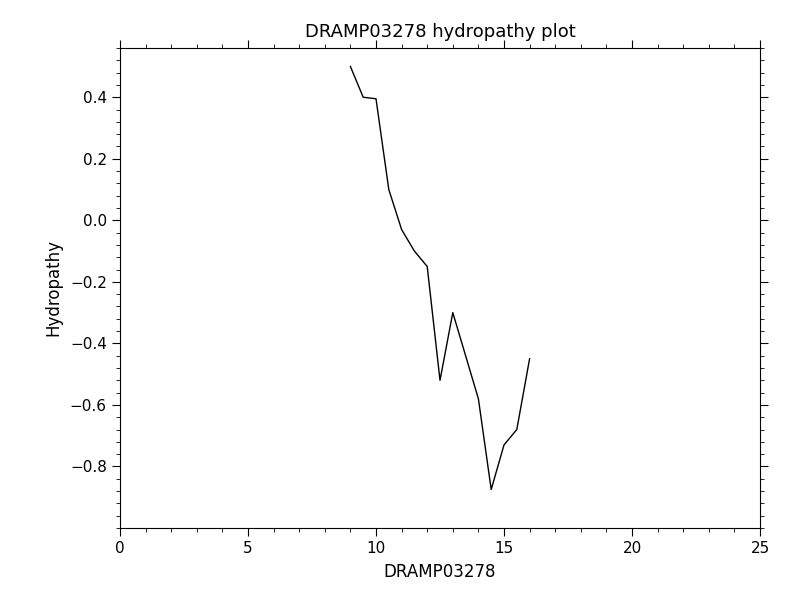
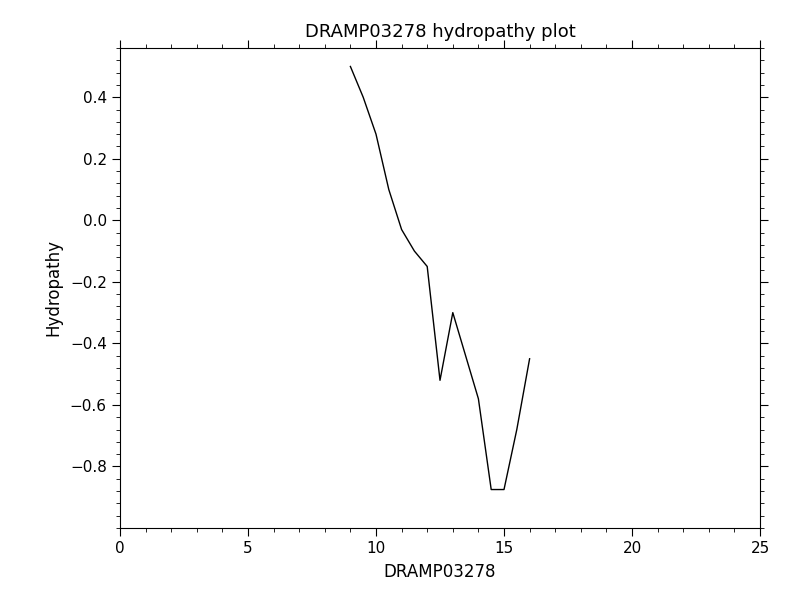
10: 0.395 -> 0.280
15: -0.730 -> -0.875
